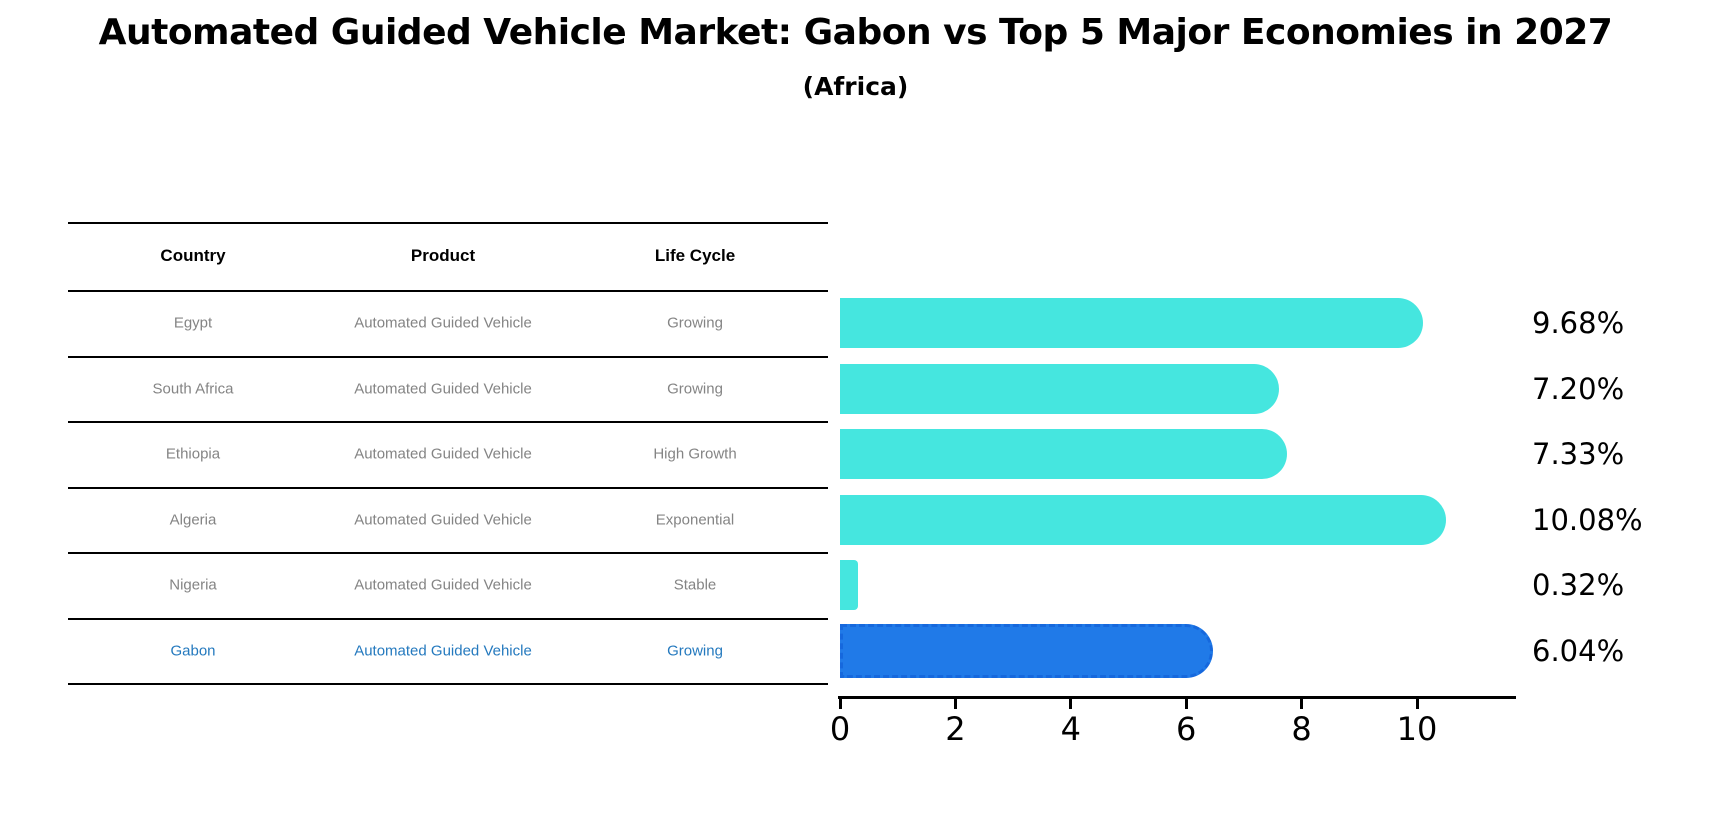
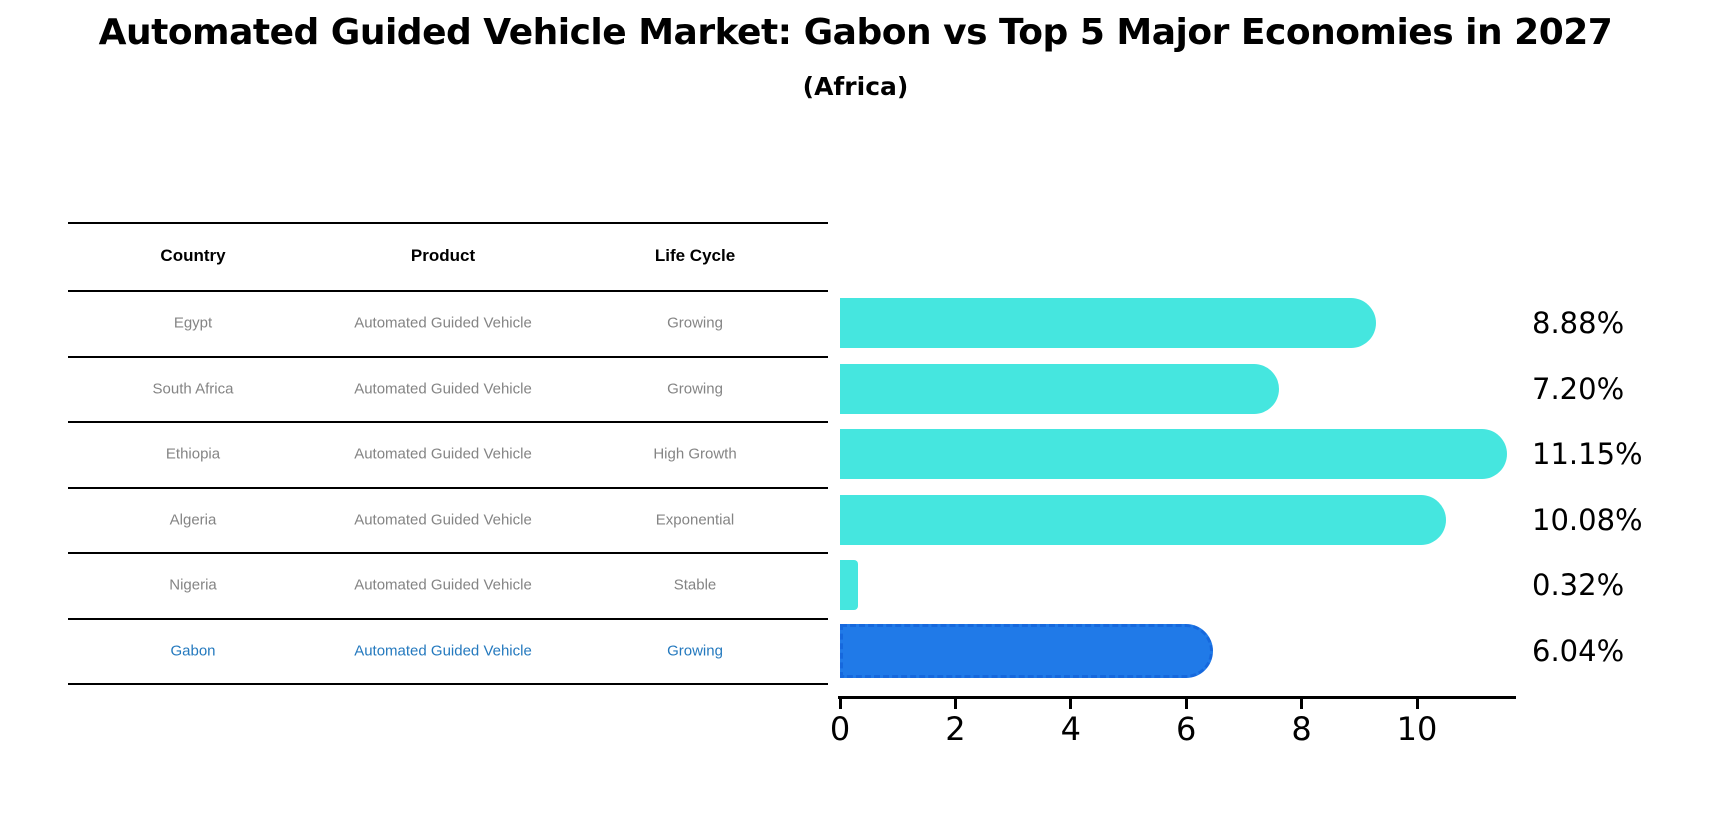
Egypt: 9.68% -> 8.88%
Ethiopia: 7.33% -> 11.15%
